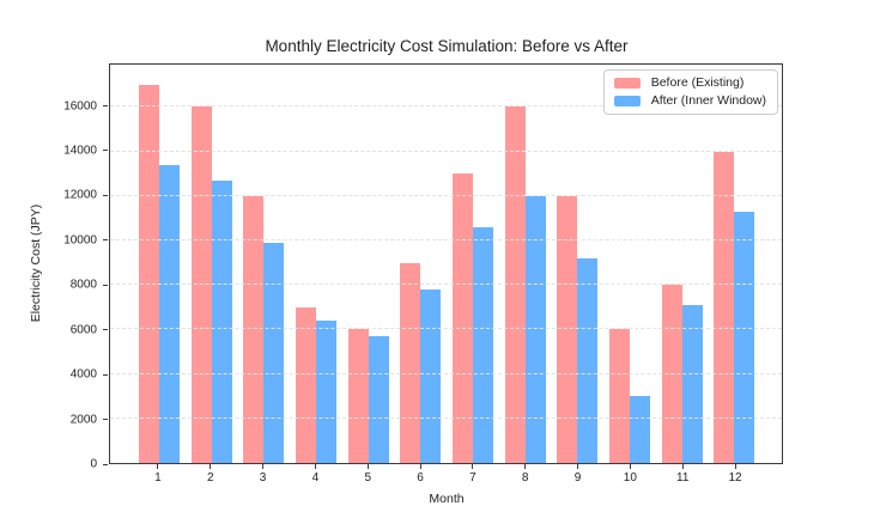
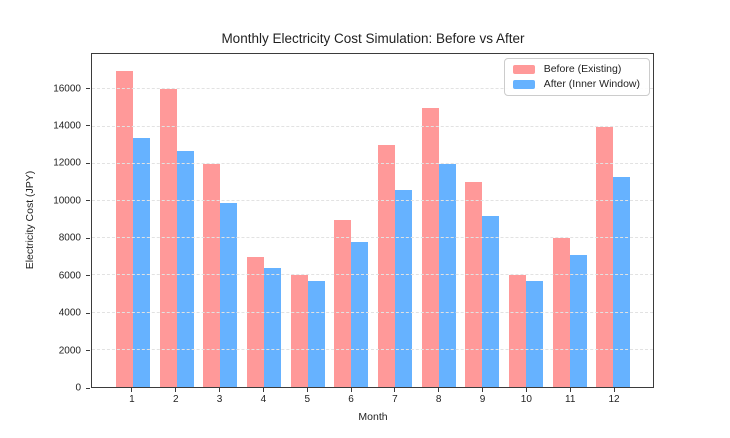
Before (Existing)/8: 16000 -> 15000
Before (Existing)/9: 12000 -> 11000
After (Inner Window)/10: 3000 -> 5700
